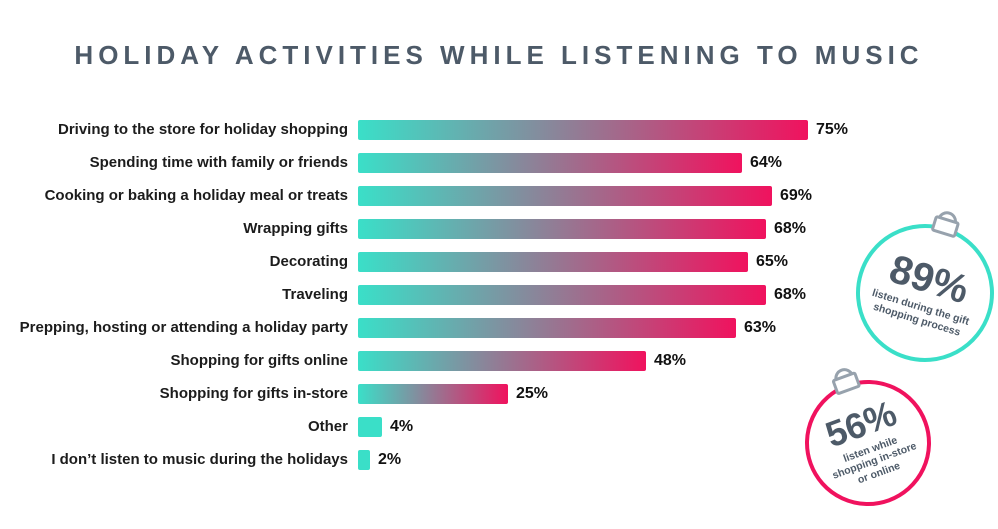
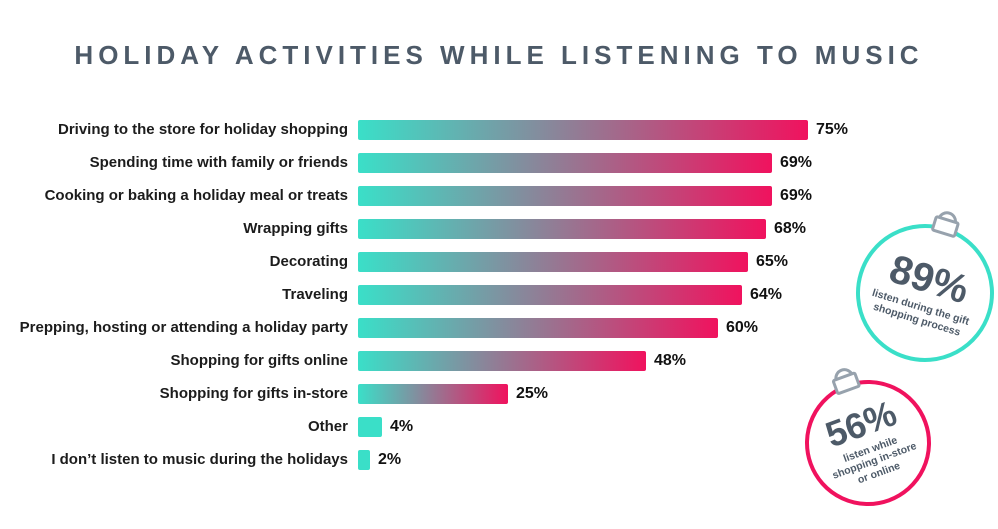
Spending time with family or friends: 64% -> 69%
Traveling: 68% -> 64%
Prepping, hosting or attending a holiday party: 63% -> 60%
